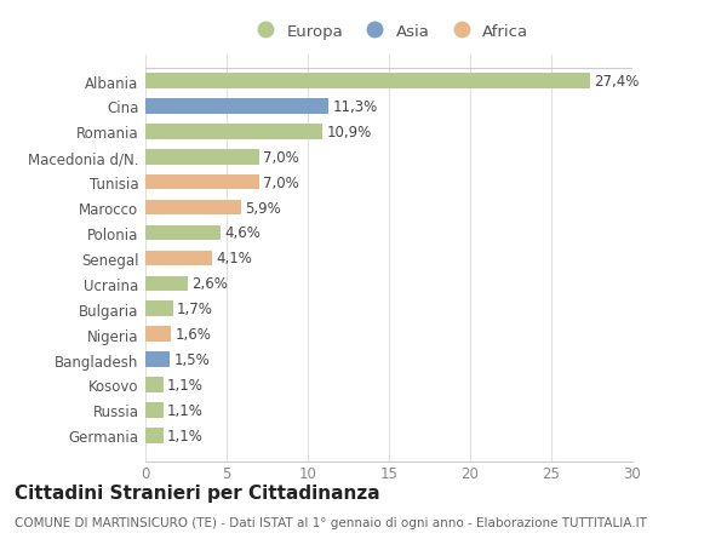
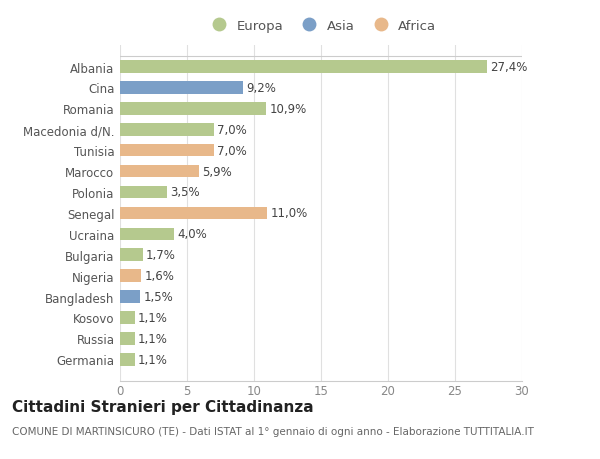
Cina: 11,3% -> 9,2%
Polonia: 4,6% -> 3,5%
Senegal: 4,1% -> 11,0%
Ucraina: 2,6% -> 4,0%
